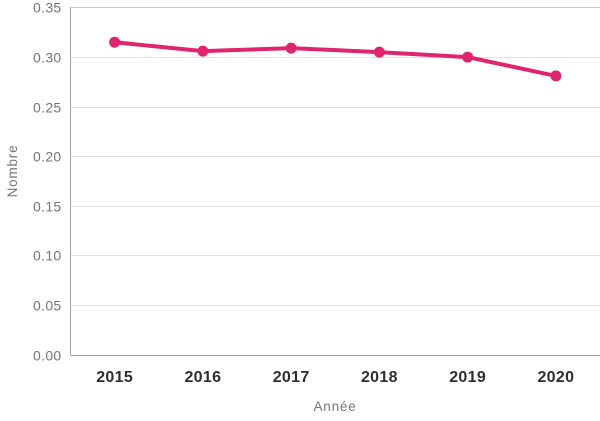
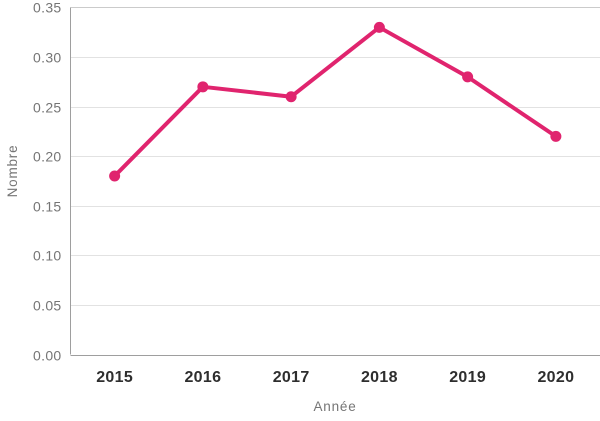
2015: 0.32 -> 0.18
2016: 0.31 -> 0.27
2017: 0.31 -> 0.26
2018: 0.30 -> 0.33
2019: 0.30 -> 0.28
2020: 0.28 -> 0.22
